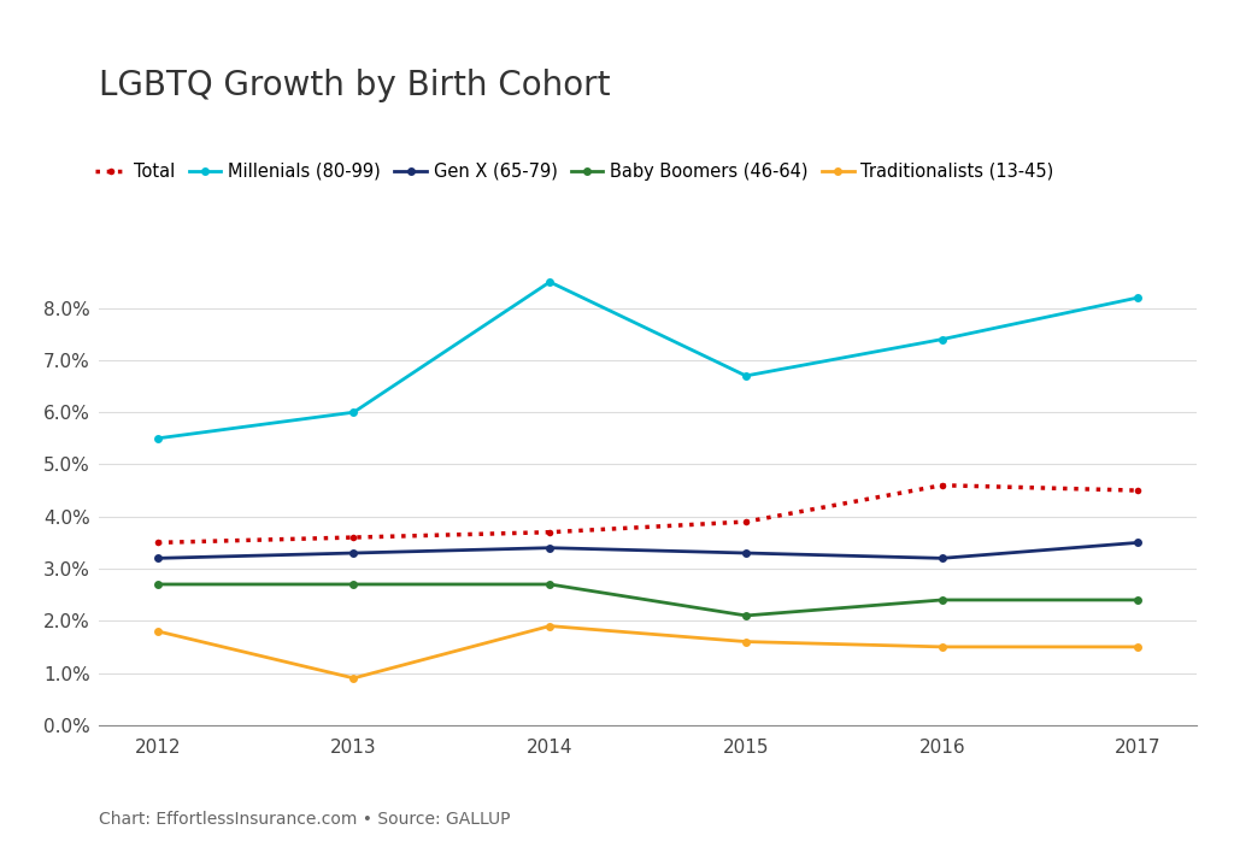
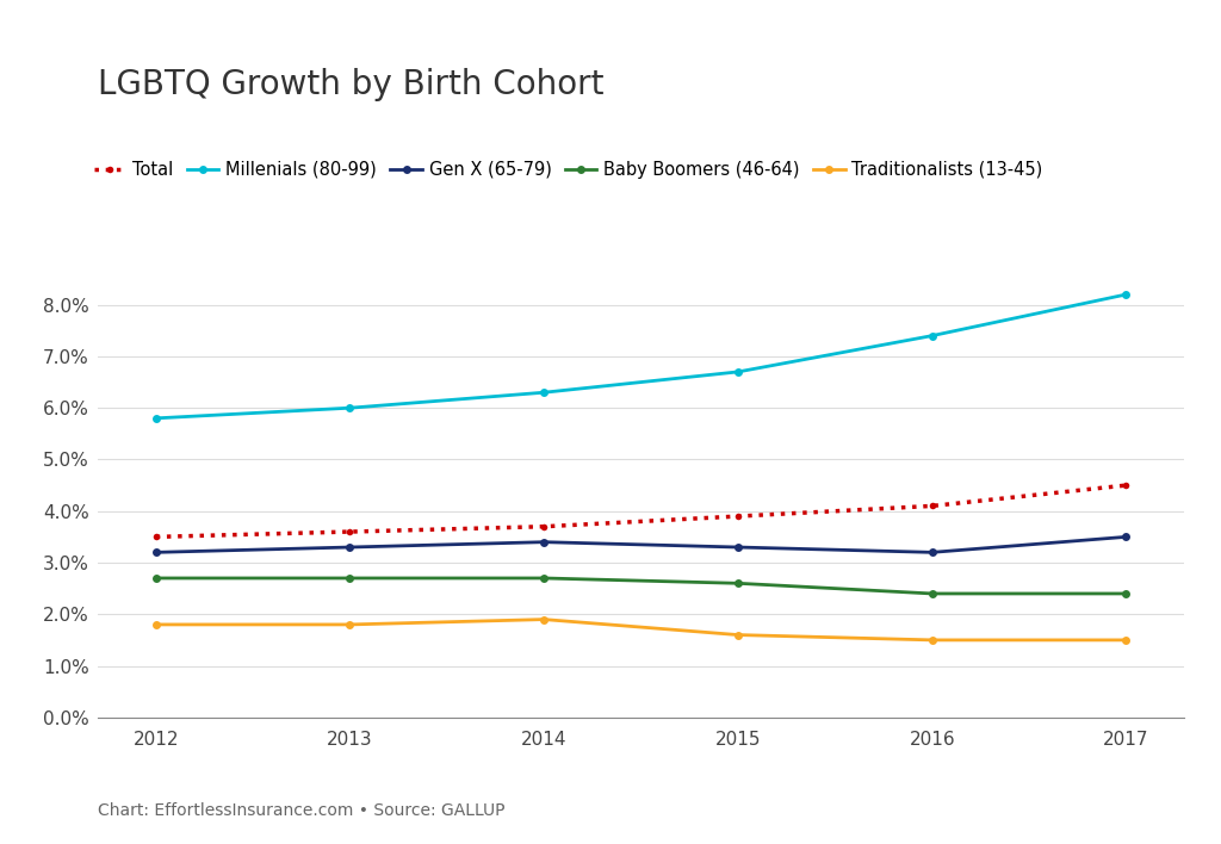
Millenials (80-99)/2012: 5.5% -> 5.8%
Traditionalists (13-45)/2013: 0.9% -> 1.8%
Millenials (80-99)/2014: 8.5% -> 6.3%
Baby Boomers (46-64)/2015: 2.1% -> 2.6%
Total/2016: 4.6% -> 4.1%
